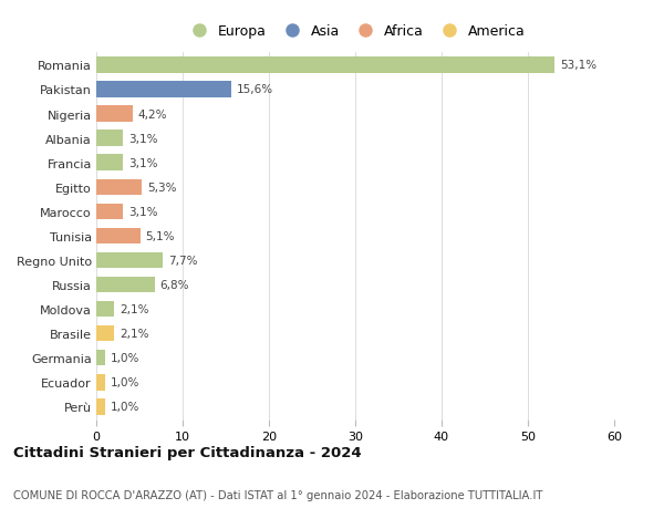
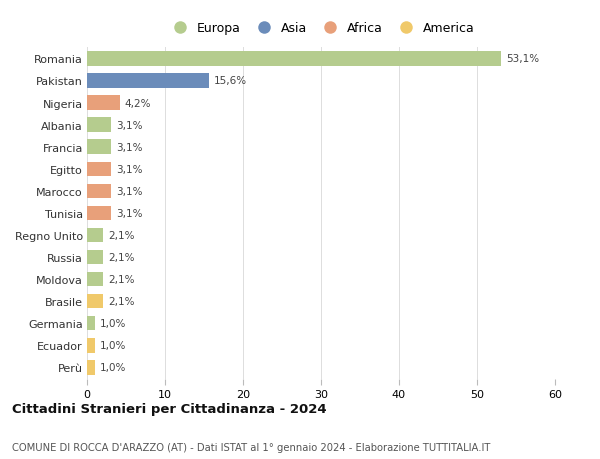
Egitto: 5,3% -> 3,1%
Tunisia: 5,1% -> 3,1%
Regno Unito: 7,7% -> 2,1%
Russia: 6,8% -> 2,1%
